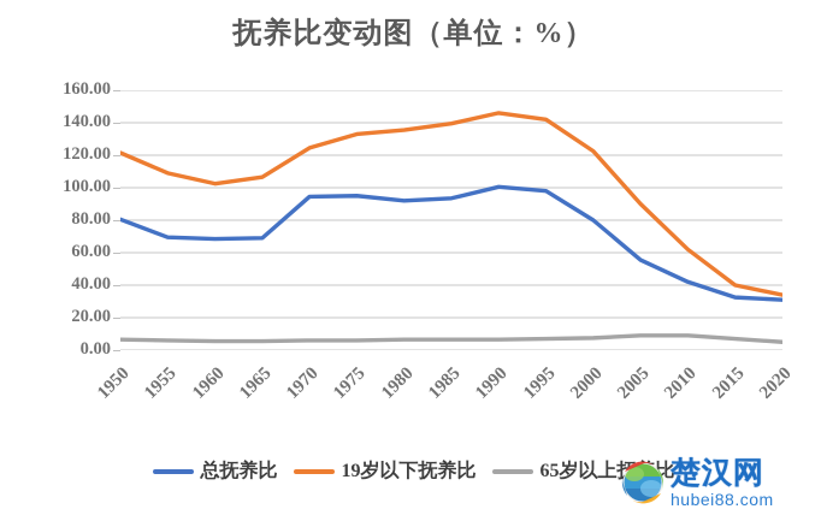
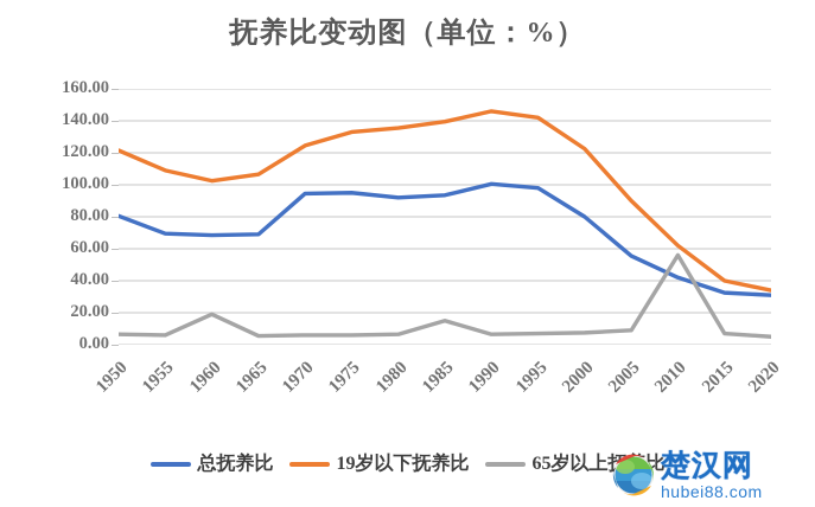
65岁以上抚养比/1960: 6 -> 19
65岁以上抚养比/1985: 6 -> 15
65岁以上抚养比/2010: 9 -> 56
